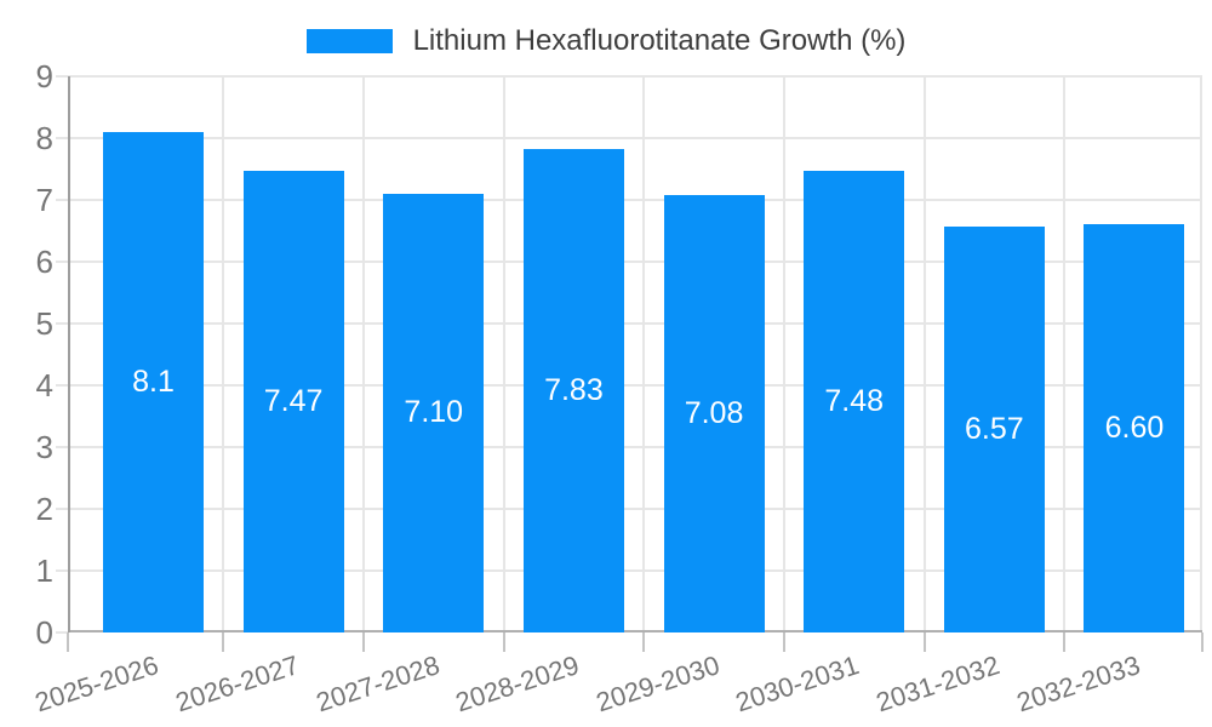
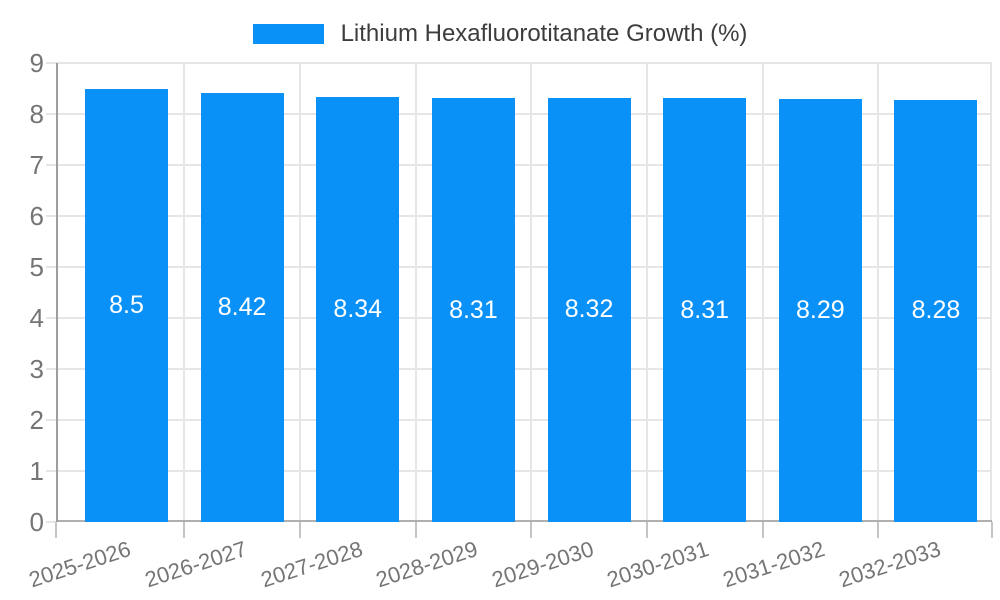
2025-2026: 8.1 -> 8.5
2026-2027: 7.47 -> 8.42
2027-2028: 7.10 -> 8.34
2028-2029: 7.83 -> 8.31
2029-2030: 7.08 -> 8.32
2030-2031: 7.48 -> 8.31
2031-2032: 6.57 -> 8.29
2032-2033: 6.60 -> 8.28
